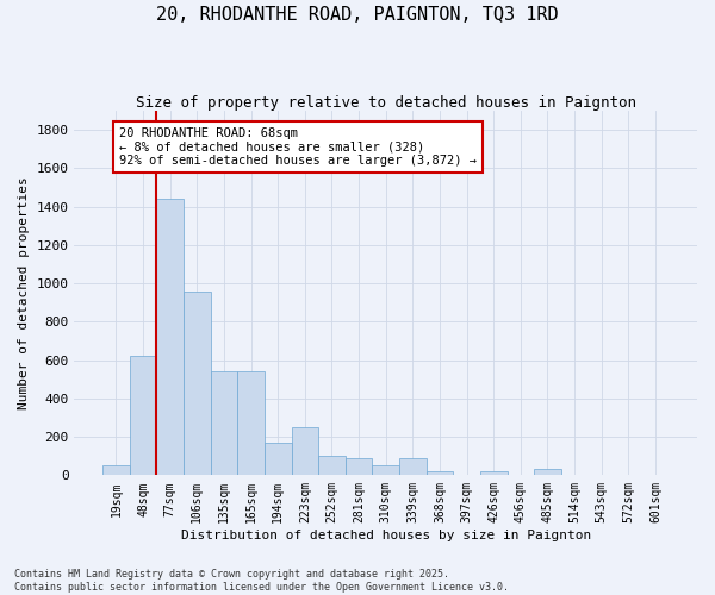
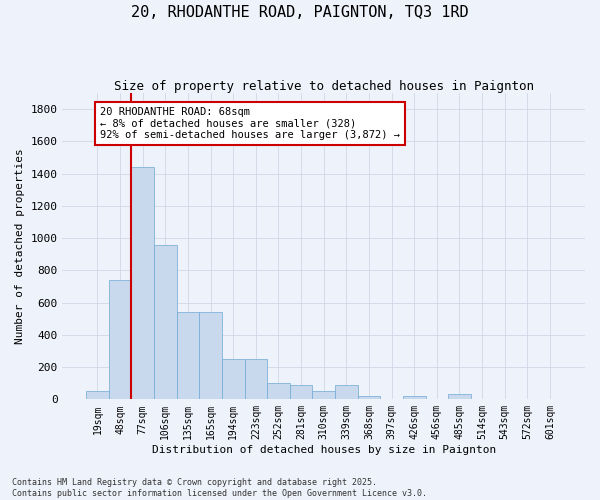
48sqm: 620 -> 740
194sqm: 170 -> 250
